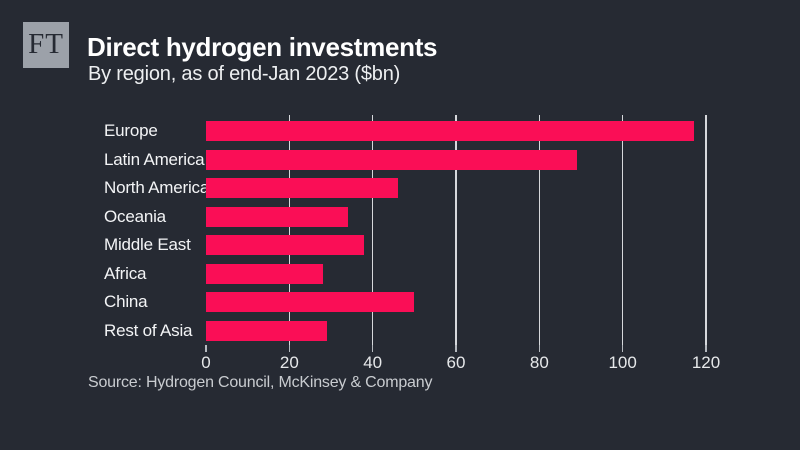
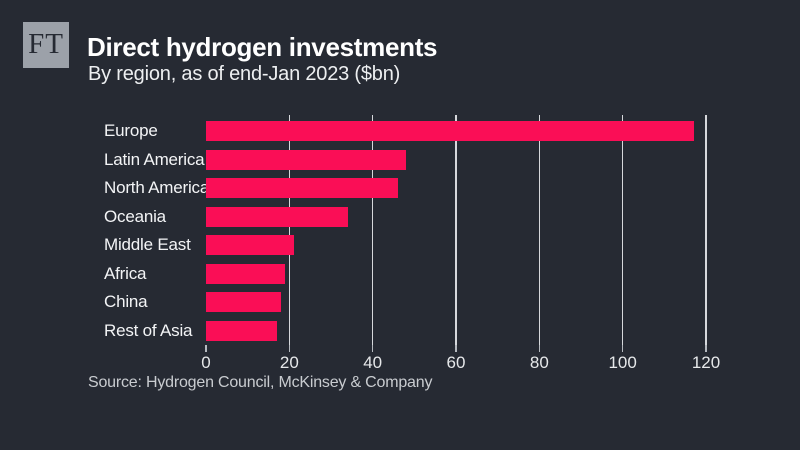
Latin America: 89 -> 48
Middle East: 38 -> 21
Africa: 28 -> 19
China: 50 -> 18
Rest of Asia: 29 -> 17
